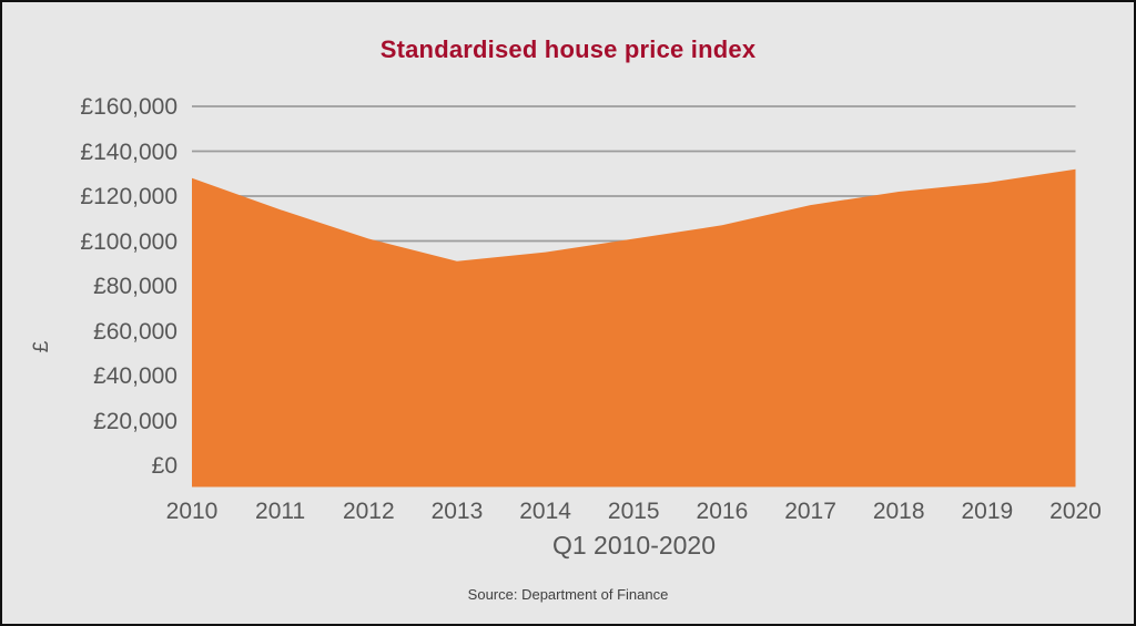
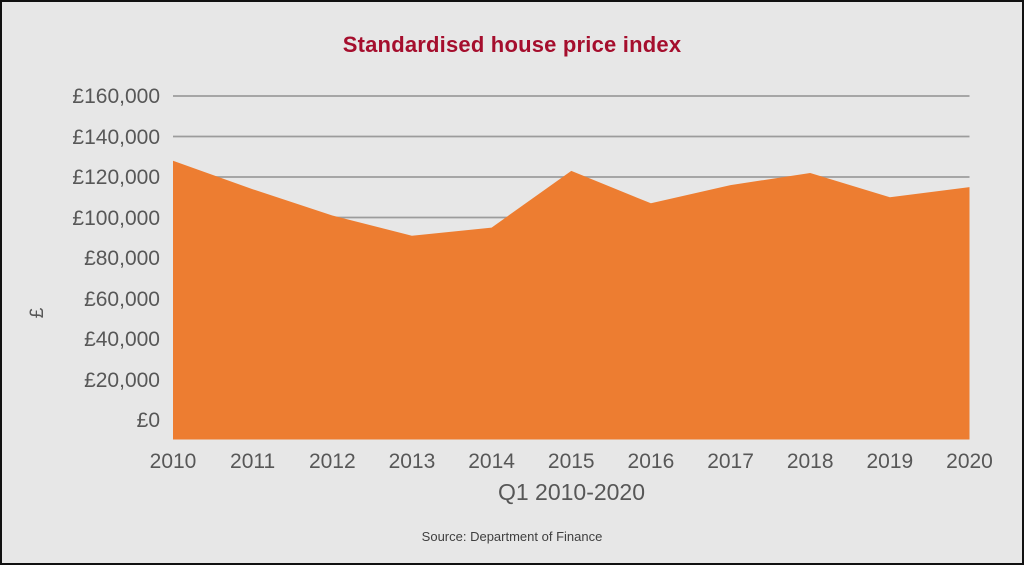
2015: £101000 -> £123000
2019: £126000 -> £110000
2020: £132000 -> £115000
